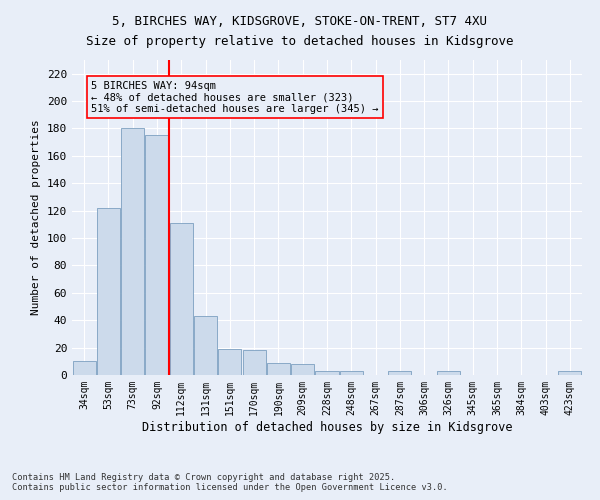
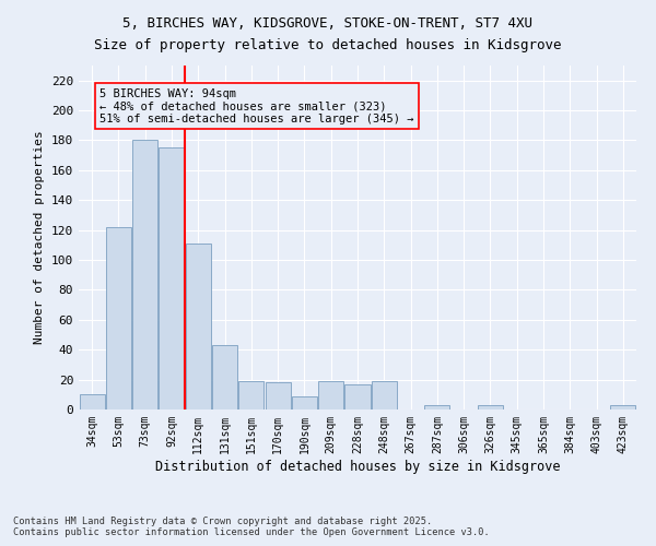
209sqm: 8 -> 19
228sqm: 3 -> 17
248sqm: 3 -> 19
